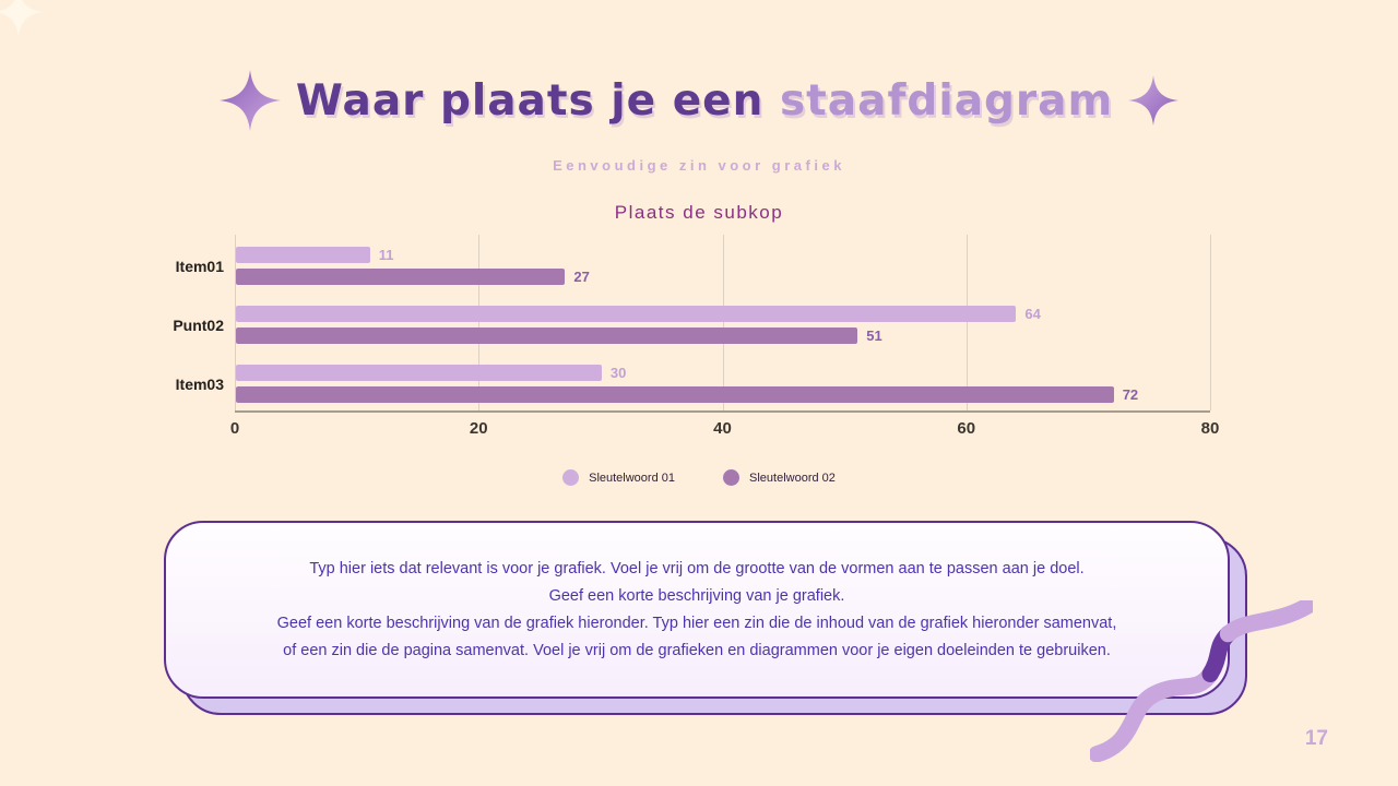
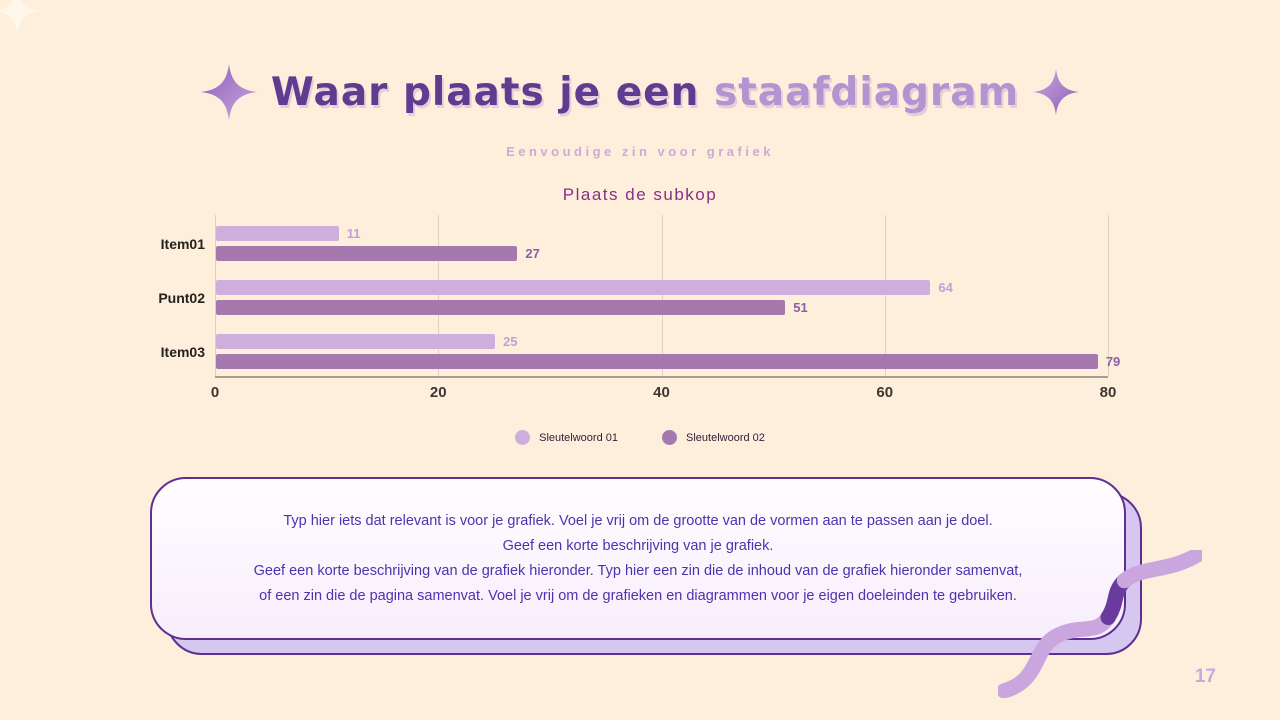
Sleutelwoord 01/Item03: 30 -> 25
Sleutelwoord 02/Item03: 72 -> 79
